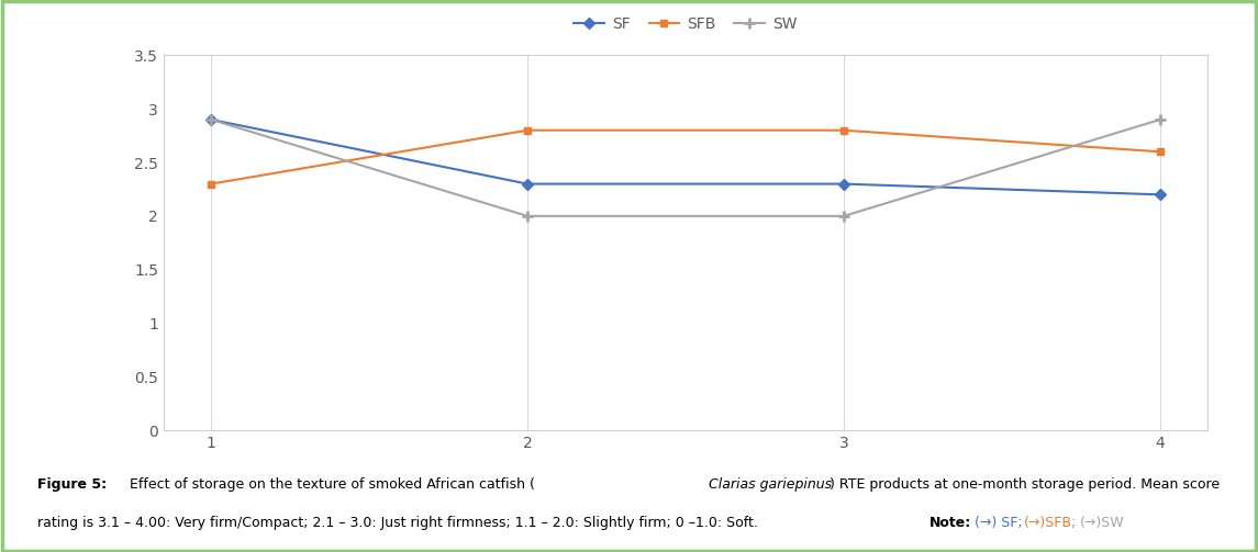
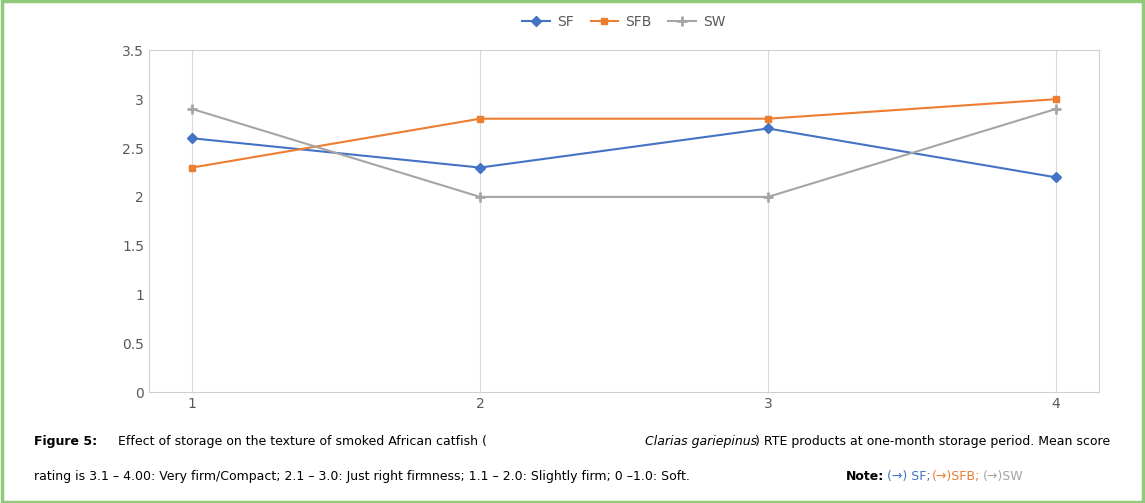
SF/1: 2.9 -> 2.6
SF/3: 2.3 -> 2.7
SFB/4: 2.6 -> 3.0
